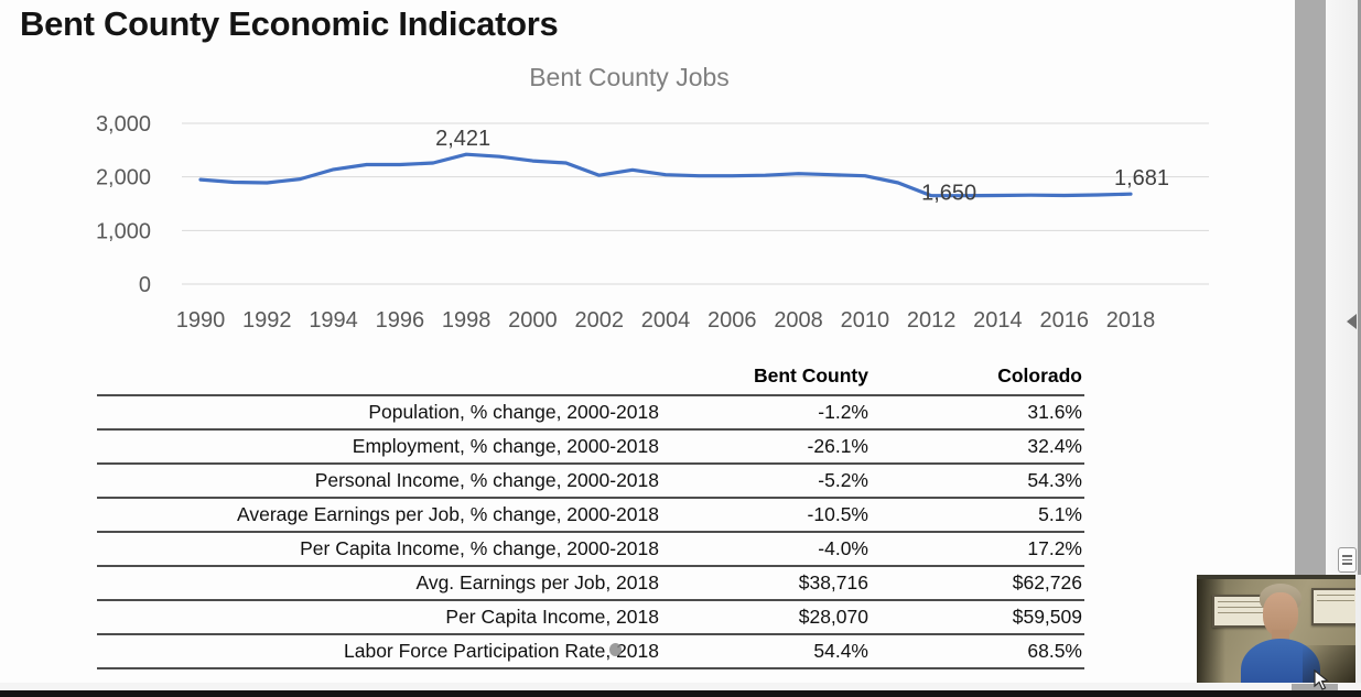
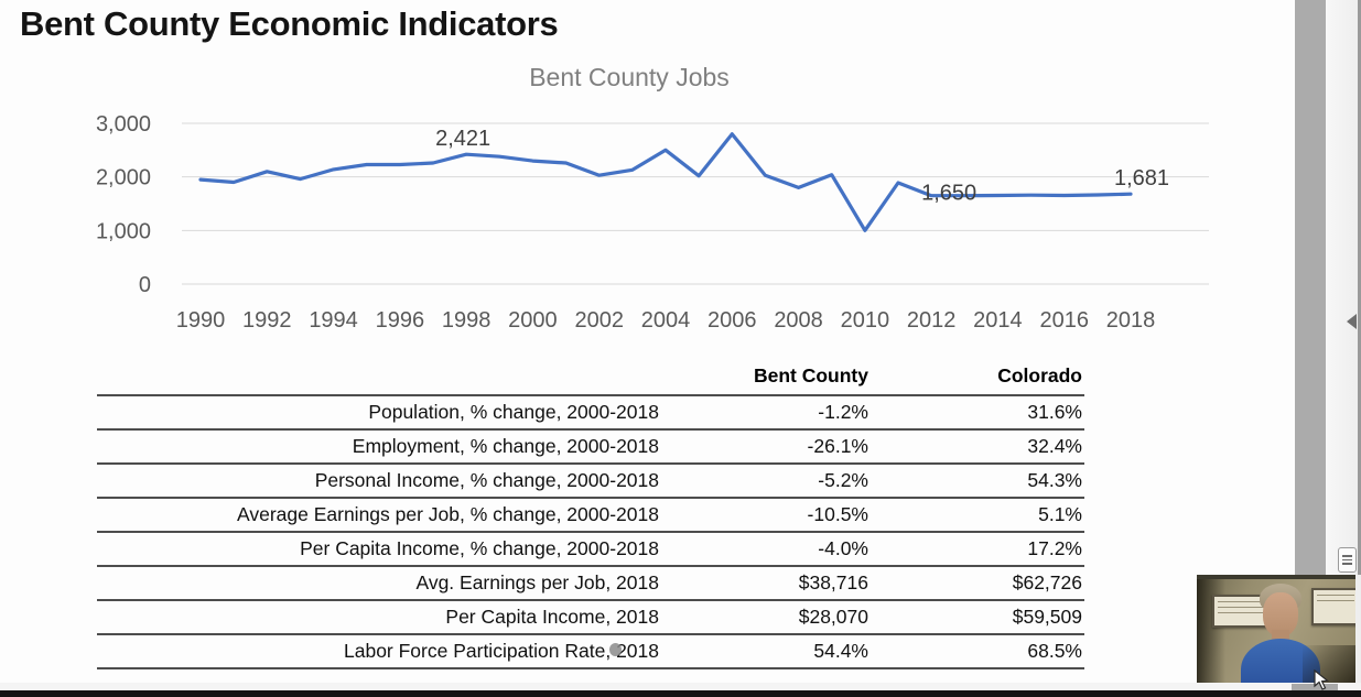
1992: 1900 -> 2100
2004: 2000 -> 2500
2006: 2000 -> 2800
2008: 2100 -> 1800
2010: 2000 -> 1000
